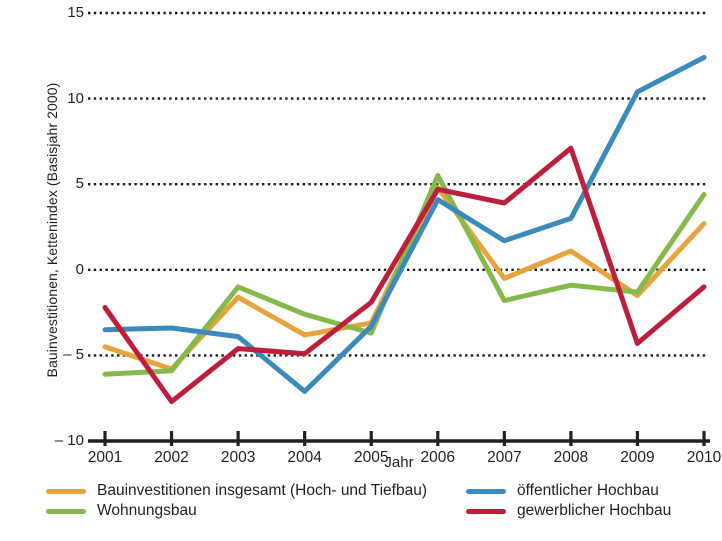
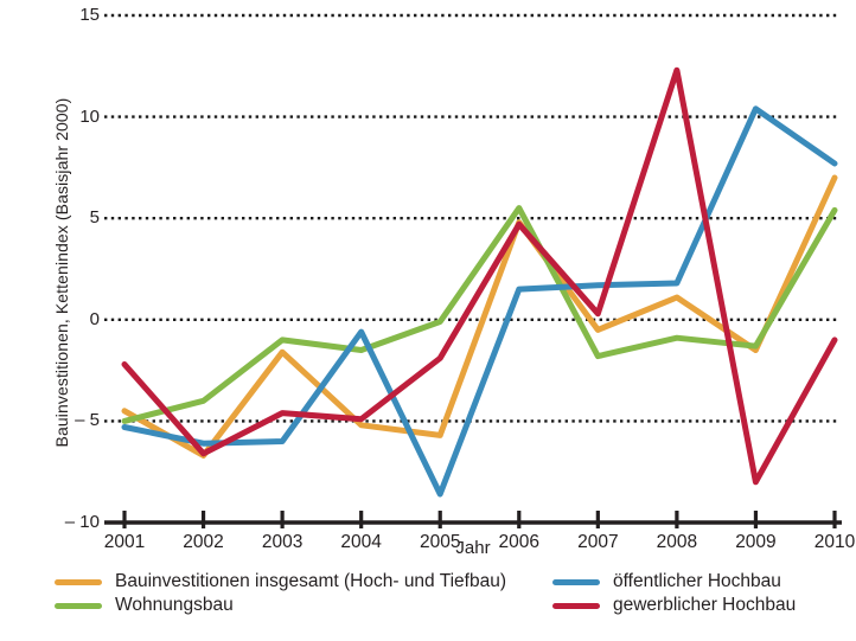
Wohnungsbau/2001: -6.1 -> -5.0
öffentlicher Hochbau/2001: -3.5 -> -5.3
Bauinvestitionen insgesamt (Hoch- und Tiefbau)/2002: -5.8 -> -6.7
Wohnungsbau/2002: -5.9 -> -4.0
öffentlicher Hochbau/2002: -3.4 -> -6.1
gewerblicher Hochbau/2002: -7.7 -> -6.6
öffentlicher Hochbau/2003: -3.9 -> -6.0
Bauinvestitionen insgesamt (Hoch- und Tiefbau)/2004: -3.8 -> -5.2
Wohnungsbau/2004: -2.6 -> -1.5
öffentlicher Hochbau/2004: -7.1 -> -0.6
Bauinvestitionen insgesamt (Hoch- und Tiefbau)/2005: -3.1 -> -5.7
Wohnungsbau/2005: -3.7 -> -0.1
öffentlicher Hochbau/2005: -3.3 -> -8.6
öffentlicher Hochbau/2006: 4.1 -> 1.5
gewerblicher Hochbau/2007: 3.9 -> 0.3
öffentlicher Hochbau/2008: 3.0 -> 1.8
gewerblicher Hochbau/2008: 7.1 -> 12.3
gewerblicher Hochbau/2009: -4.3 -> -8.0
Bauinvestitionen insgesamt (Hoch- und Tiefbau)/2010: 2.7 -> 7.0
Wohnungsbau/2010: 4.4 -> 5.4
öffentlicher Hochbau/2010: 12.4 -> 7.7
